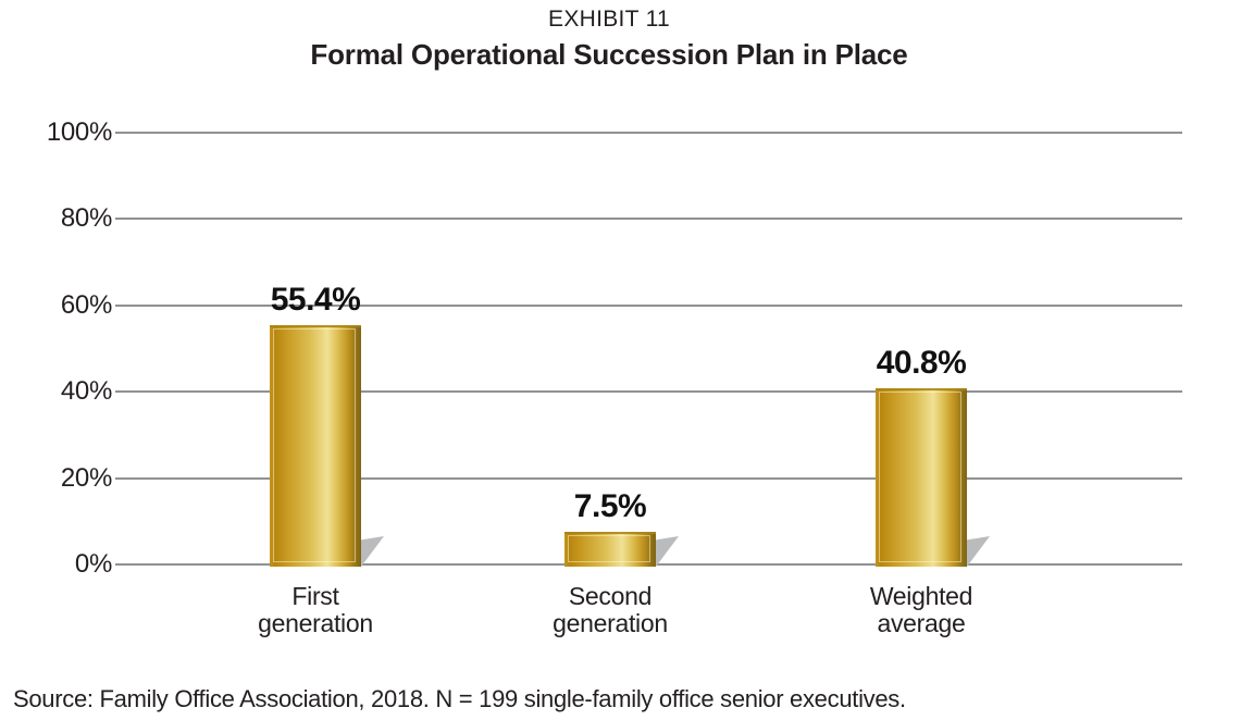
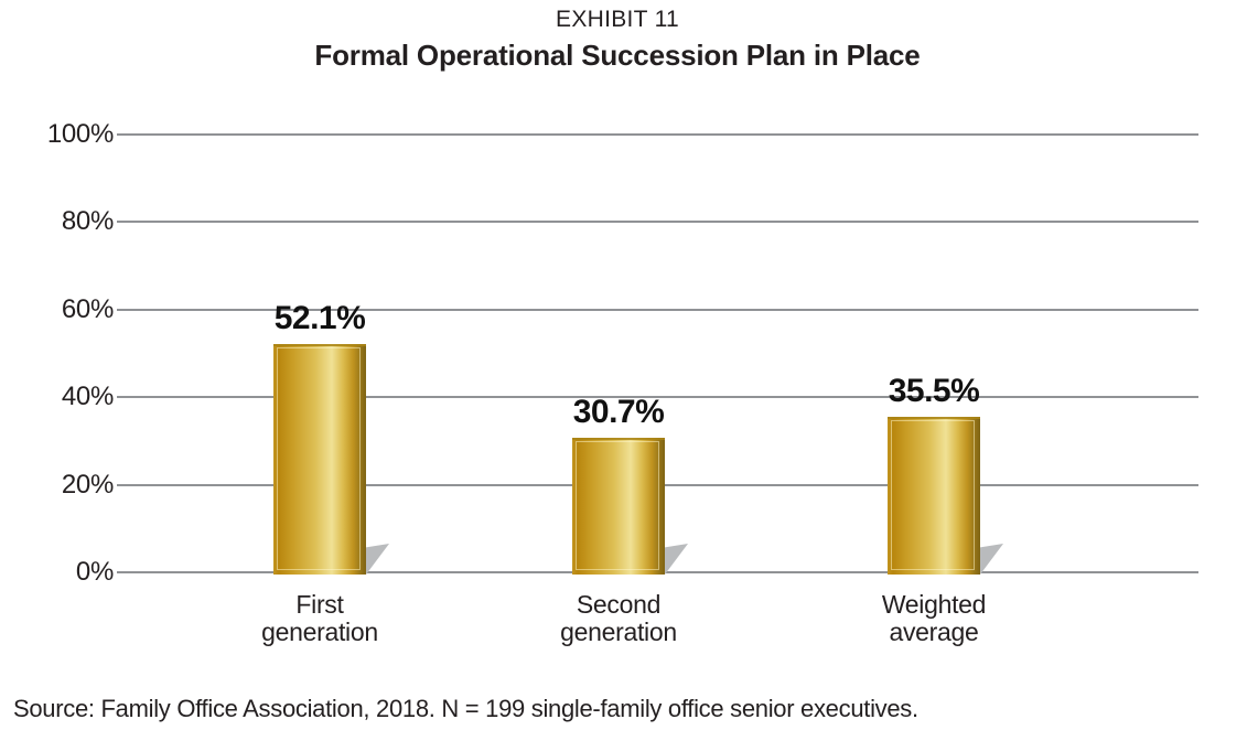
First generation: 55.4% -> 52.1%
Second generation: 7.5% -> 30.7%
Weighted average: 40.8% -> 35.5%
